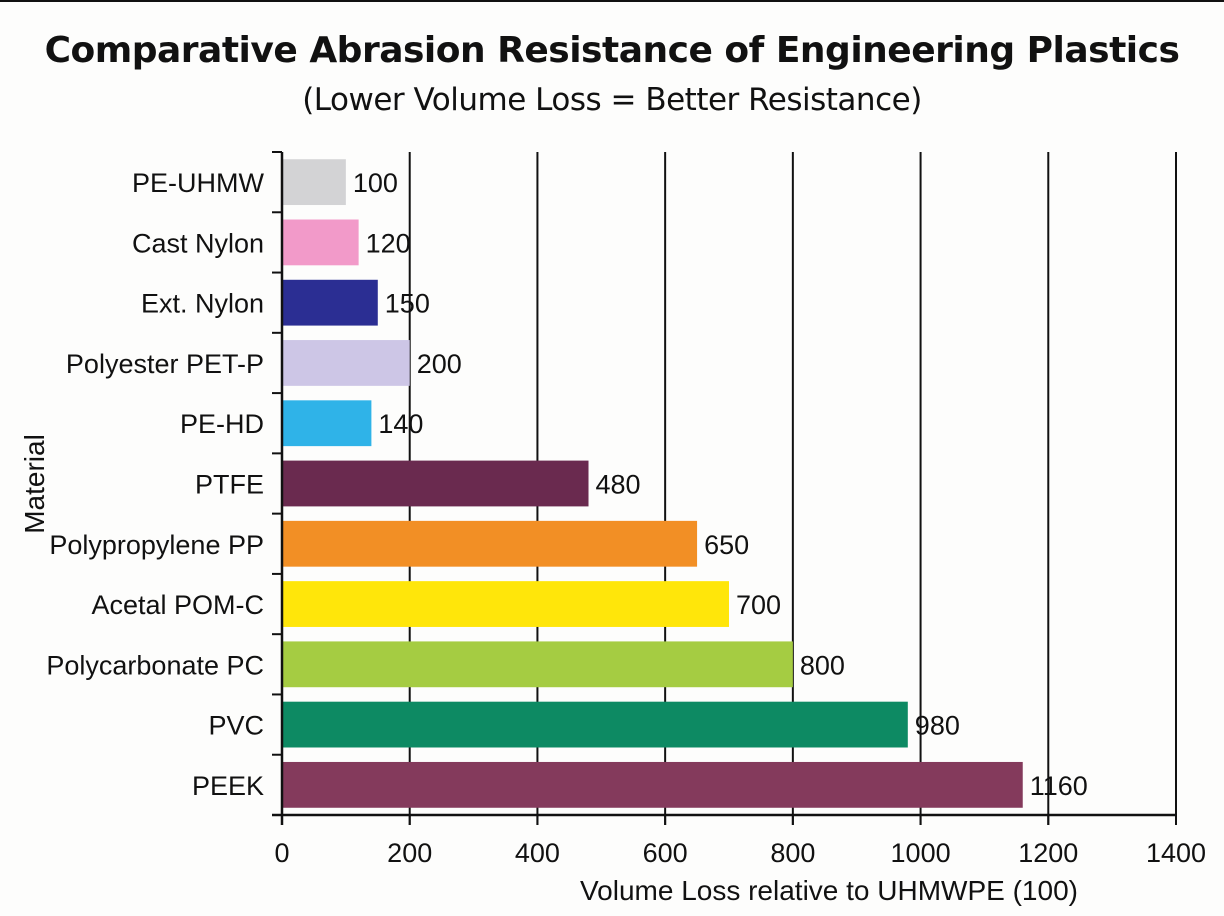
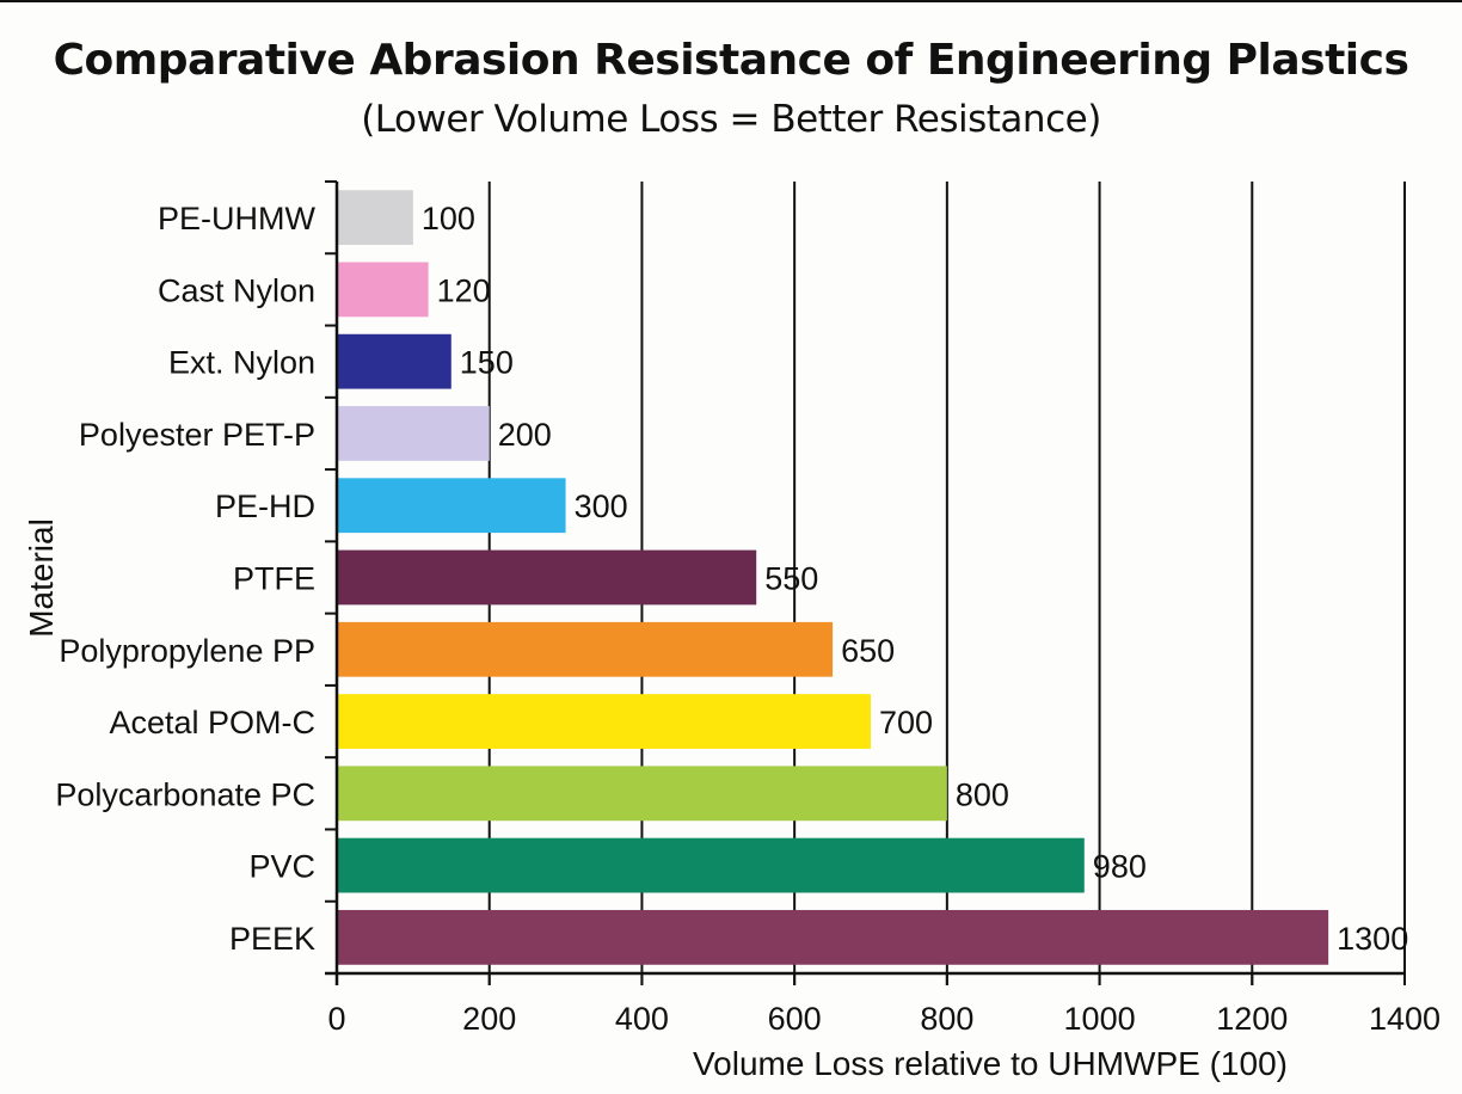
PE-HD: 140 -> 300
PTFE: 480 -> 550
PEEK: 1160 -> 1300
